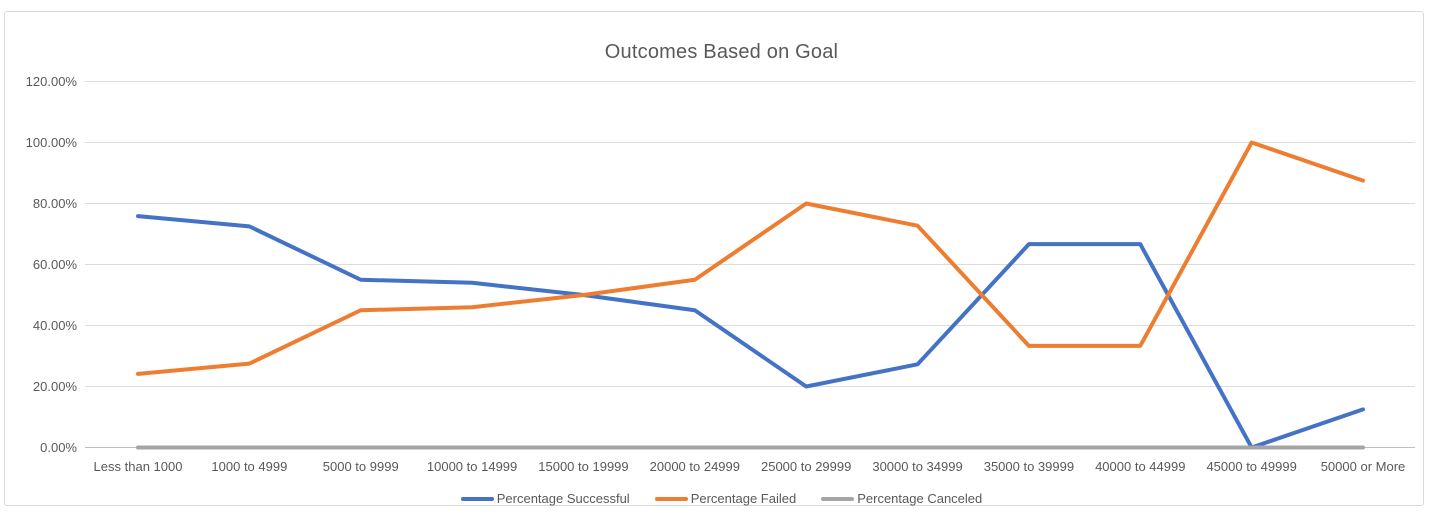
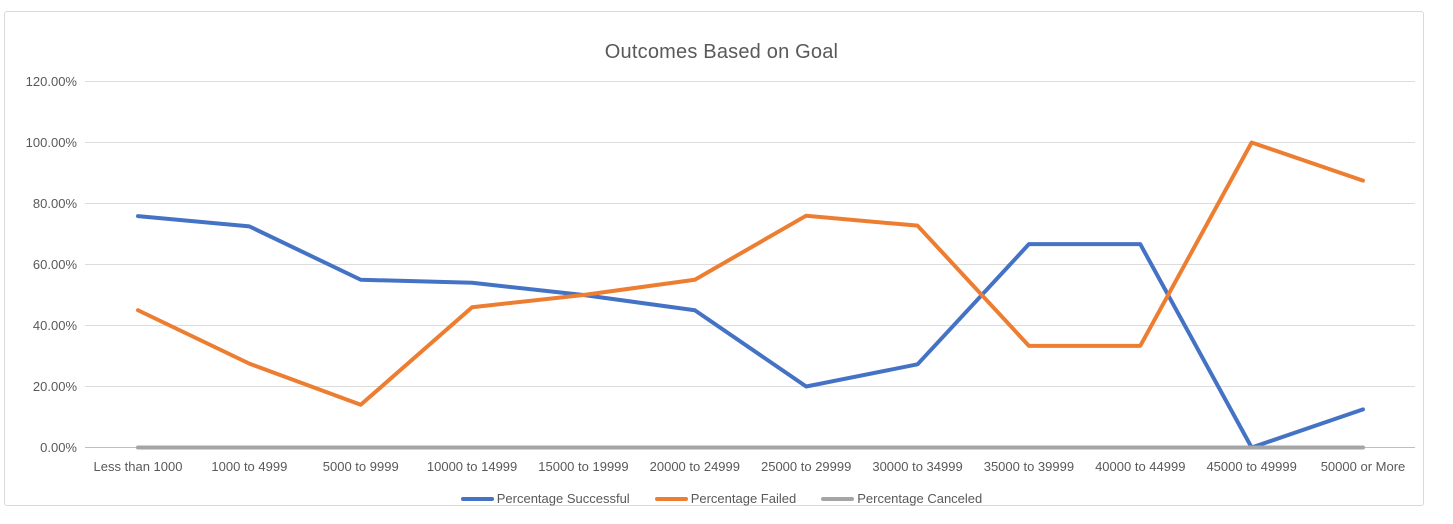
Percentage Failed/Less than 1000: 24% -> 45%
Percentage Failed/5000 to 9999: 45% -> 14%
Percentage Failed/25000 to 29999: 80% -> 76%
